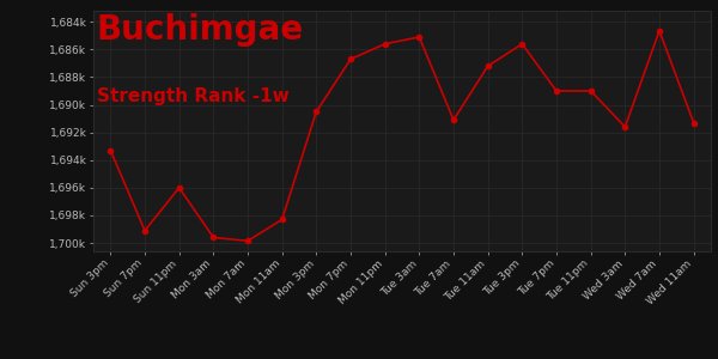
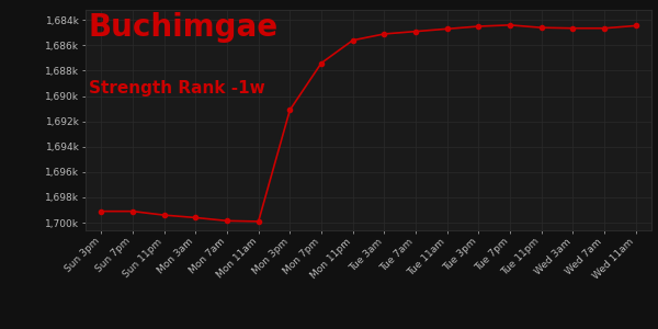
Sun 3pm: 1,693.3k -> 1,699.1k
Sun 11pm: 1,696.0k -> 1,699.4k
Mon 11am: 1,698.3k -> 1,699.9k
Mon 3pm: 1,690.5k -> 1,691.1k
Mon 7pm: 1,686.7k -> 1,687.4k
Tue 7am: 1,691.1k -> 1,684.9k
Tue 11am: 1,687.2k -> 1,684.7k
Tue 3pm: 1,685.6k -> 1,684.5k
Tue 7pm: 1,689.0k -> 1,684.4k
Tue 11pm: 1,689.0k -> 1,684.6k
Wed 3am: 1,691.6k -> 1,684.6k
Wed 11am: 1,691.3k -> 1,684.4k
